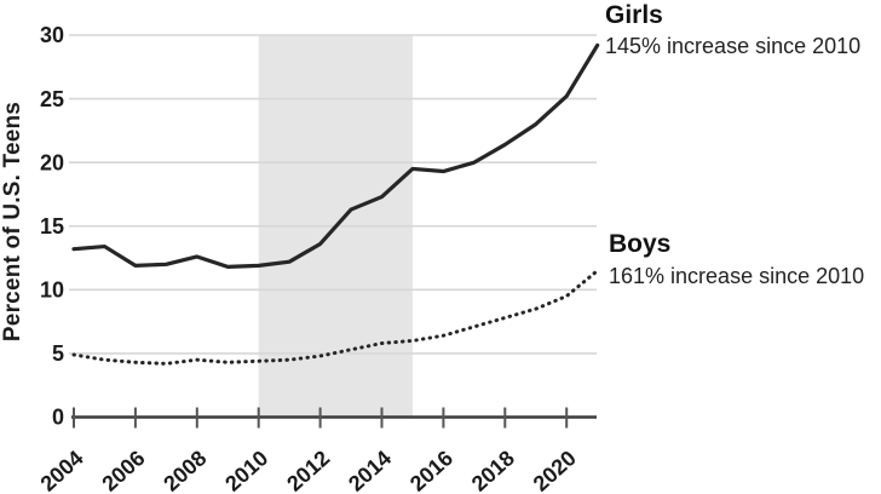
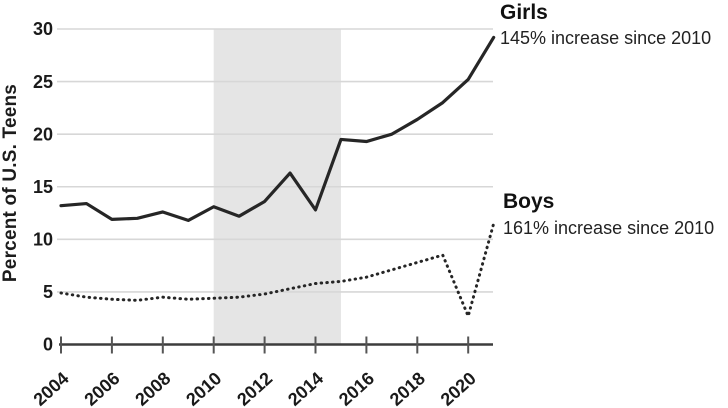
Girls/2010: 11.9 -> 13.1
Girls/2014: 17.3 -> 12.8
Boys/2020: 9.5 -> 2.7
